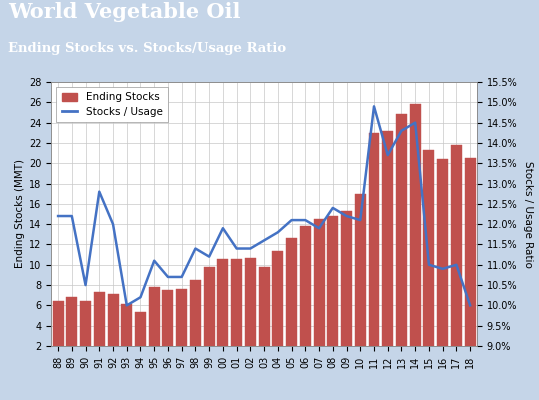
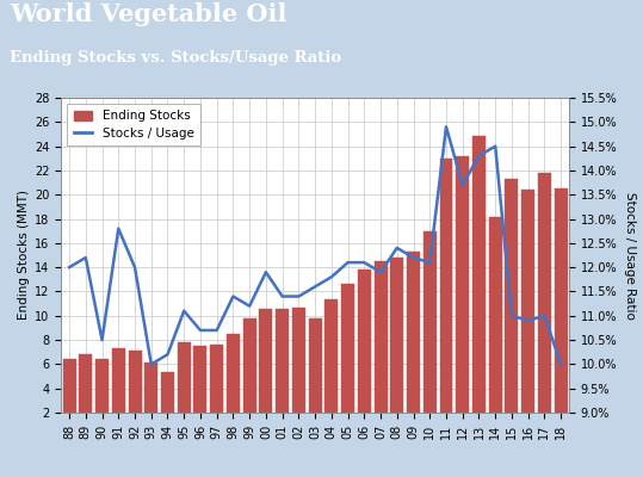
Stocks / Usage/88: 12.2% -> 12.0%
Ending Stocks/14: 25.8 -> 18.2
